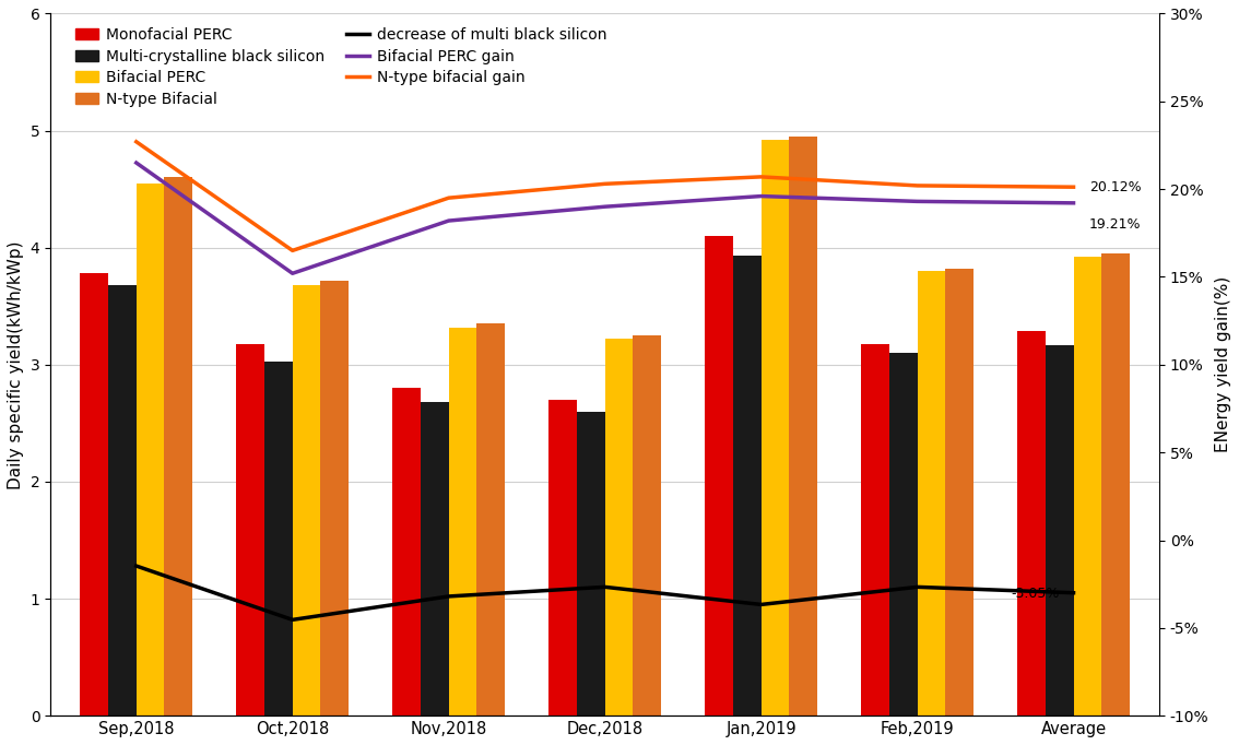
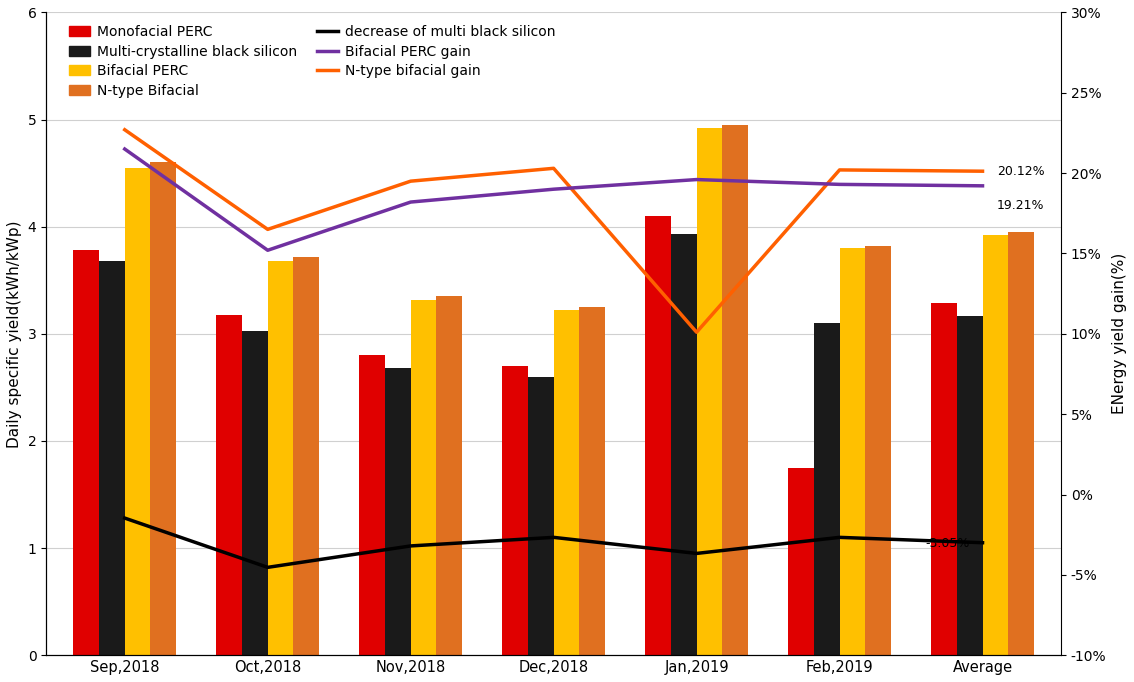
N-type bifacial gain/Jan,2019: 20.7% -> 10.1%
Monofacial PERC/Feb,2019: 3.18 -> 1.75
